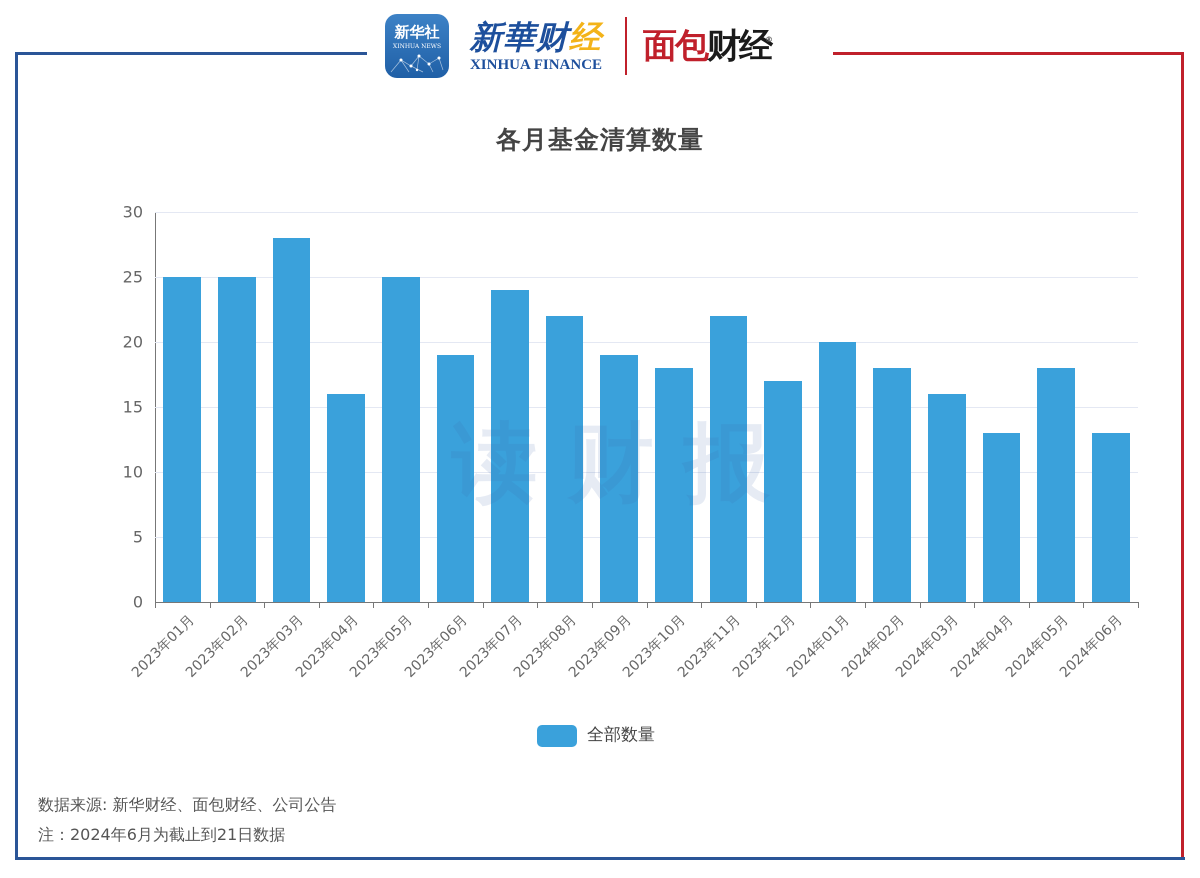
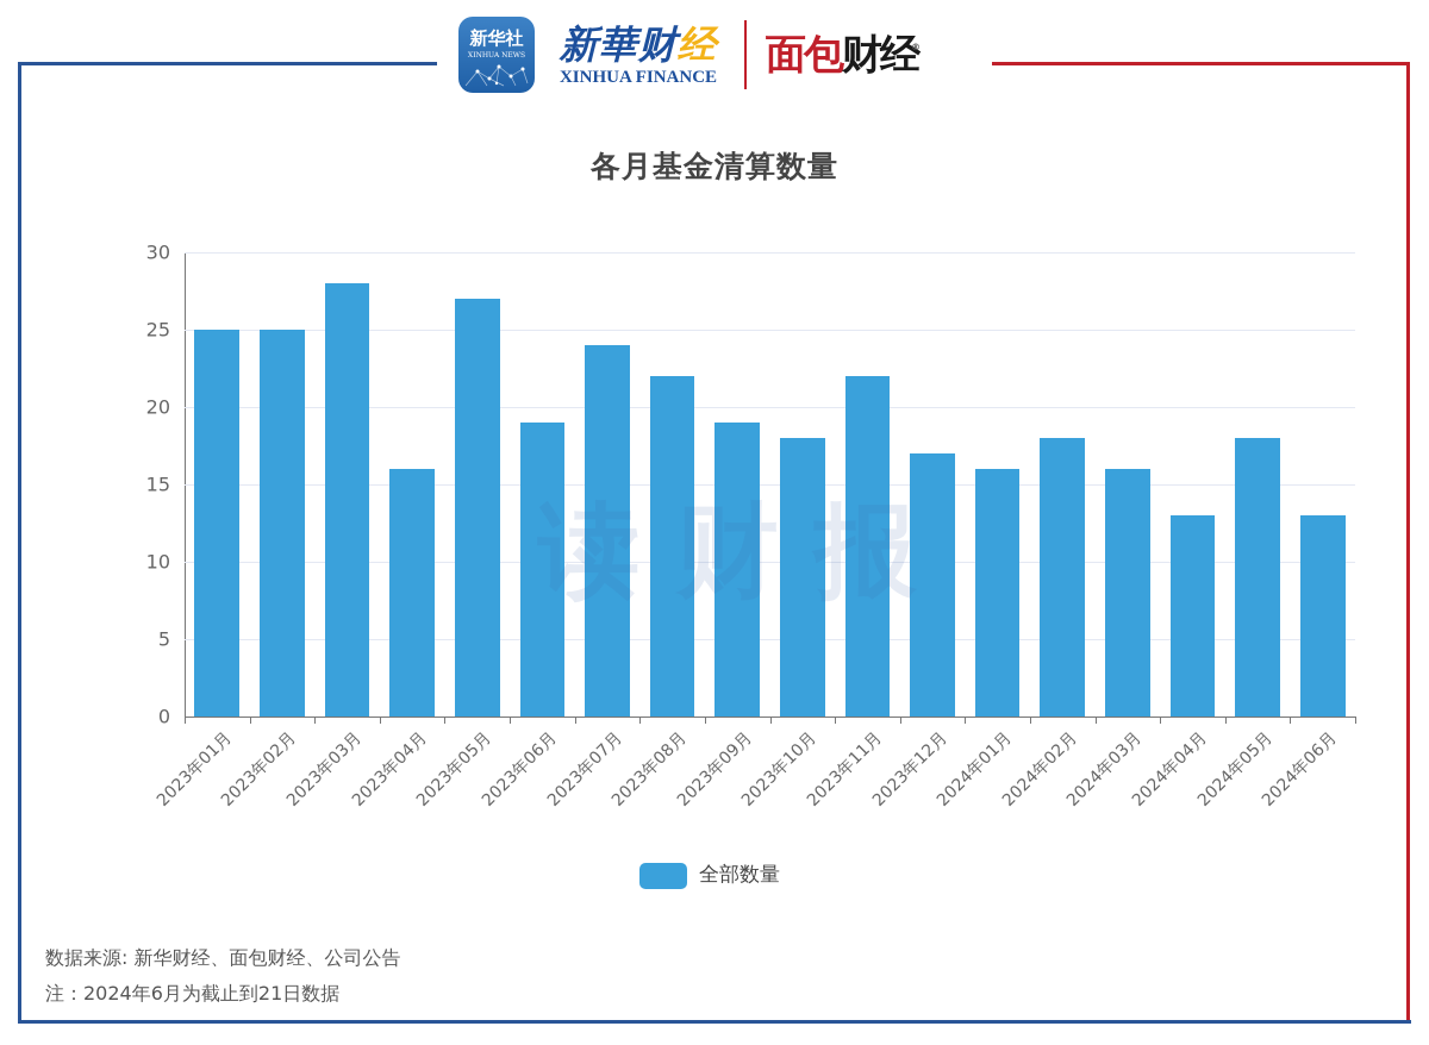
2023年05月: 25 -> 27
2024年01月: 20 -> 16
